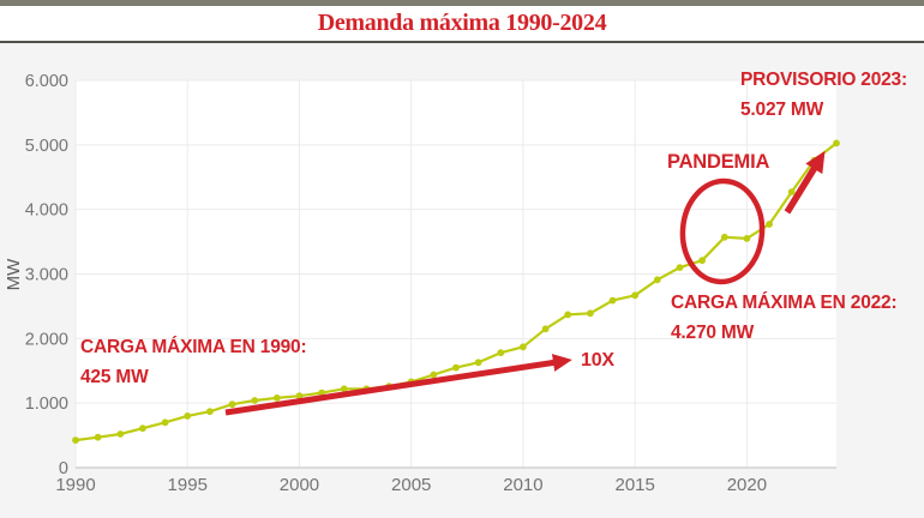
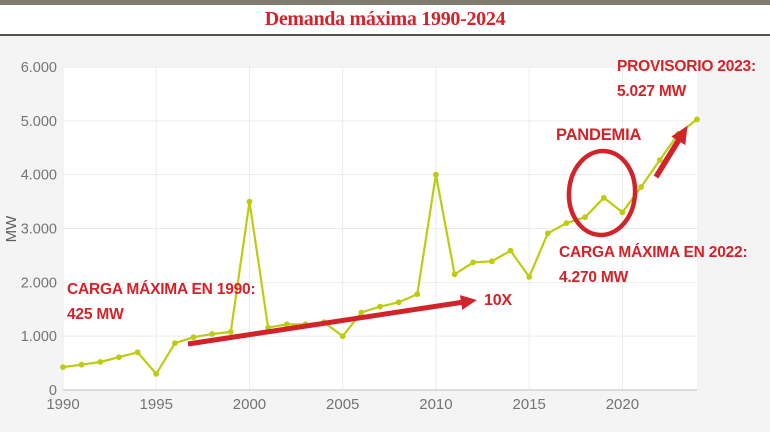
1995: 800 -> 300
2000: 1100 -> 3500
2005: 1300 -> 1000
2010: 1900 -> 4000
2015: 2700 -> 2100
2020: 3600 -> 3300
